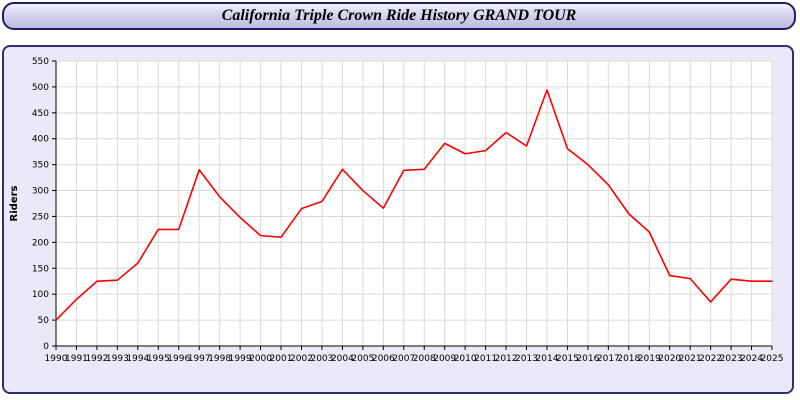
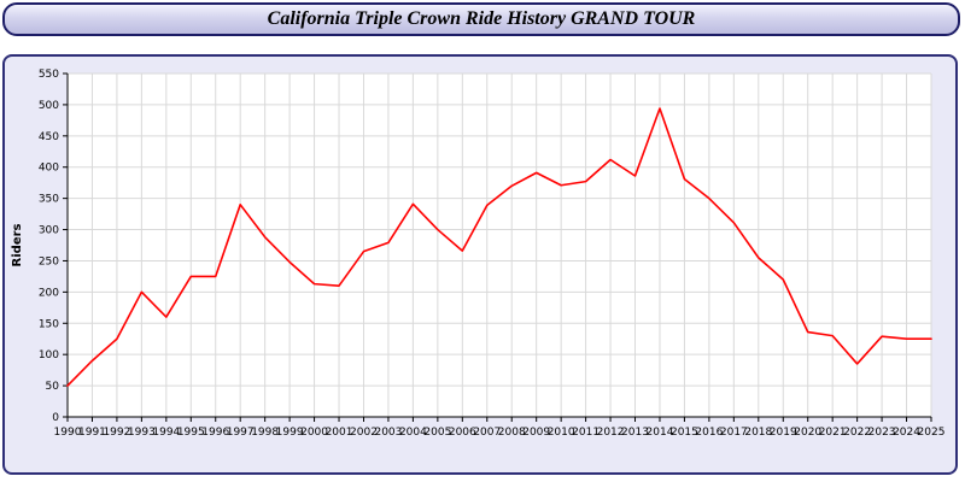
1993: 130 -> 200
2008: 340 -> 370
